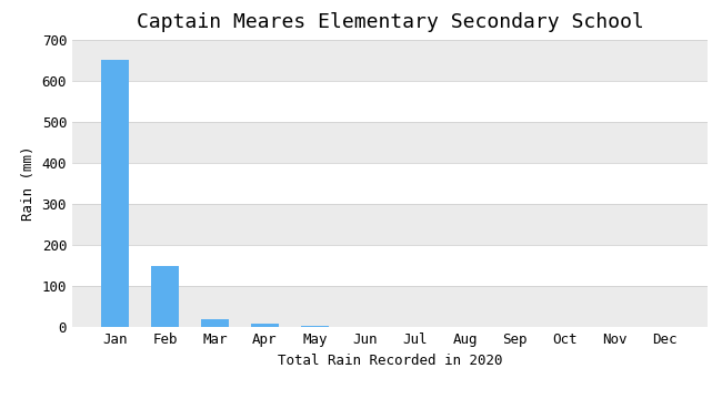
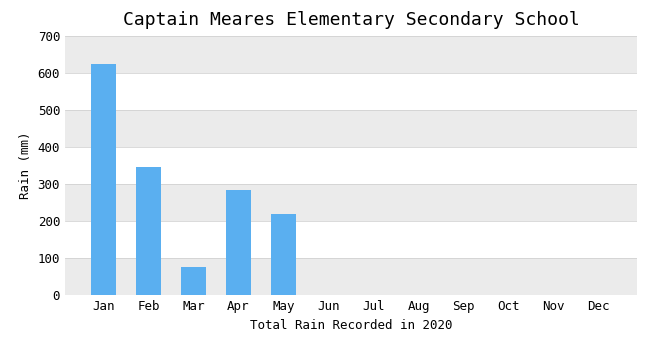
Jan: 651 -> 625
Feb: 150 -> 345
Mar: 20 -> 75
Apr: 8 -> 285
May: 4 -> 220
